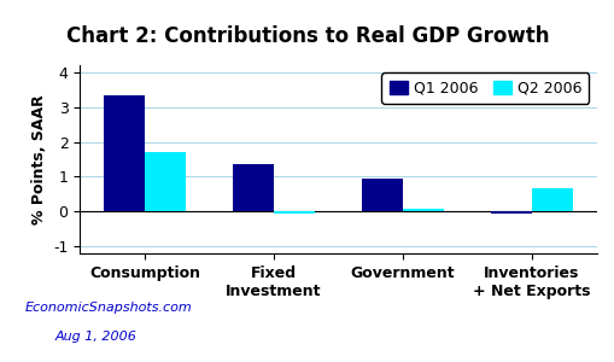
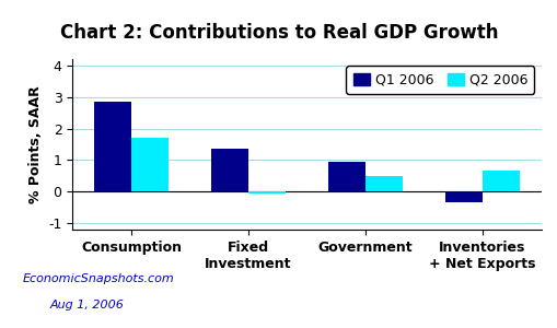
Q1 2006/Consumption: 3.35 -> 2.85
Q2 2006/Government: 0.09 -> 0.50
Q1 2006/Inventories + Net Exports: -0.05 -> -0.35
